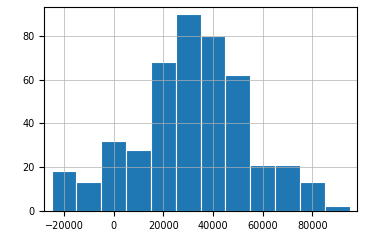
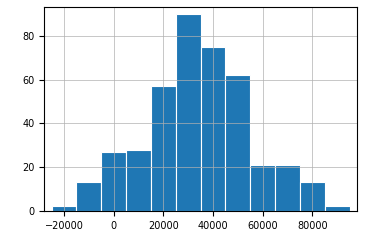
−20000: 18 -> 2
0: 32 -> 27
20000: 68 -> 57
40000: 80 -> 75
